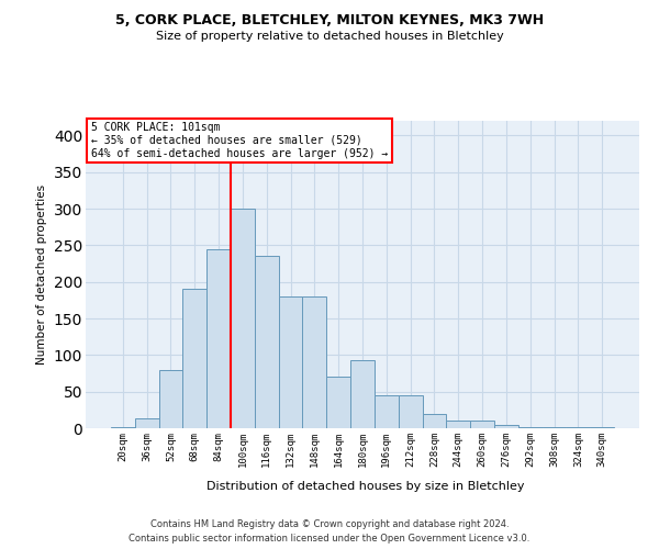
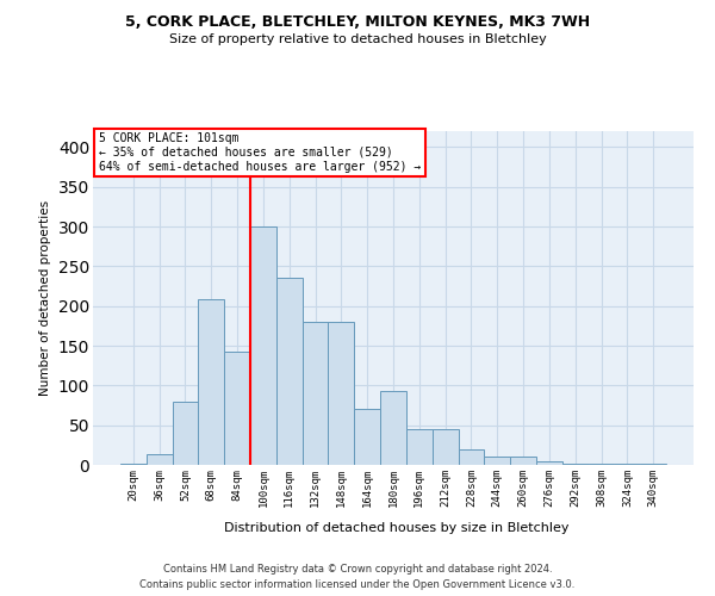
68sqm: 190 -> 208
84sqm: 245 -> 142
